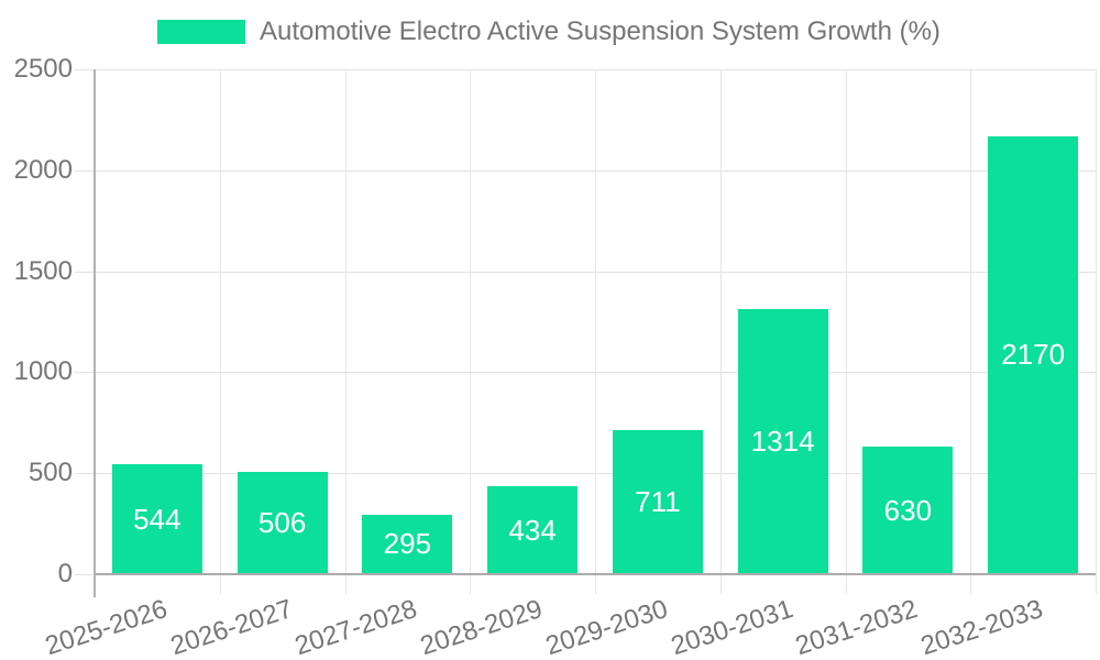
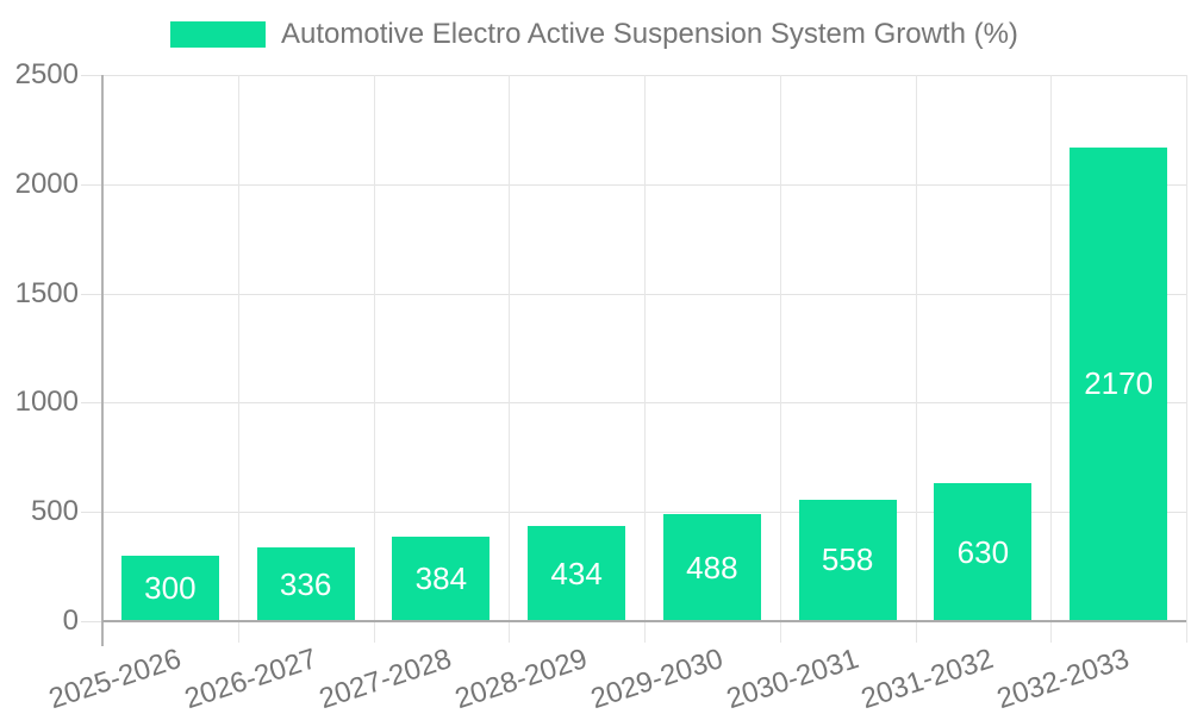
2025-2026: 544 -> 300
2026-2027: 506 -> 336
2027-2028: 295 -> 384
2029-2030: 711 -> 488
2030-2031: 1314 -> 558
